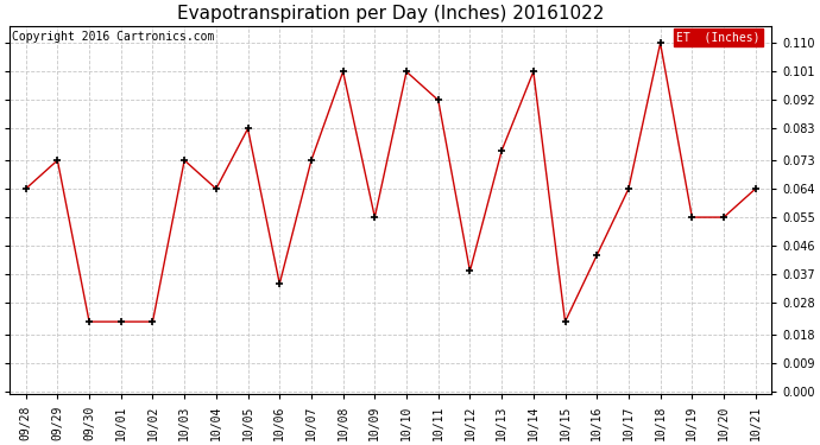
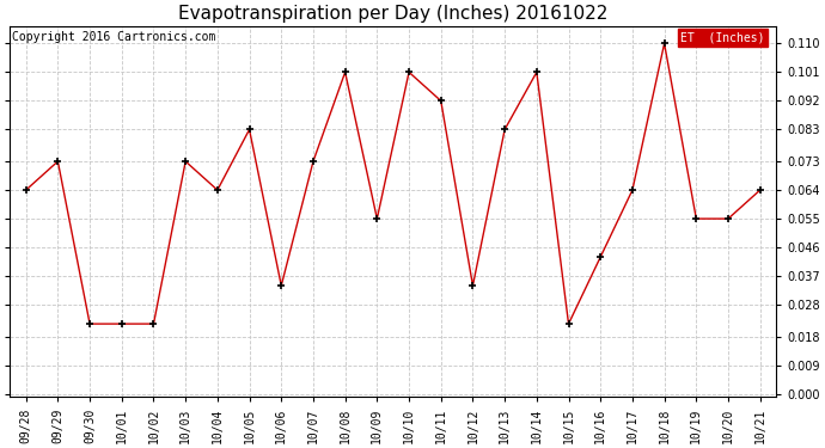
10/12: 0.038 -> 0.034
10/13: 0.076 -> 0.083
